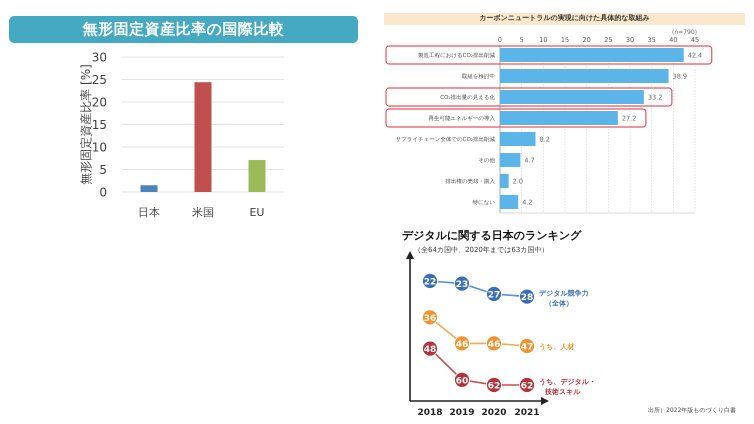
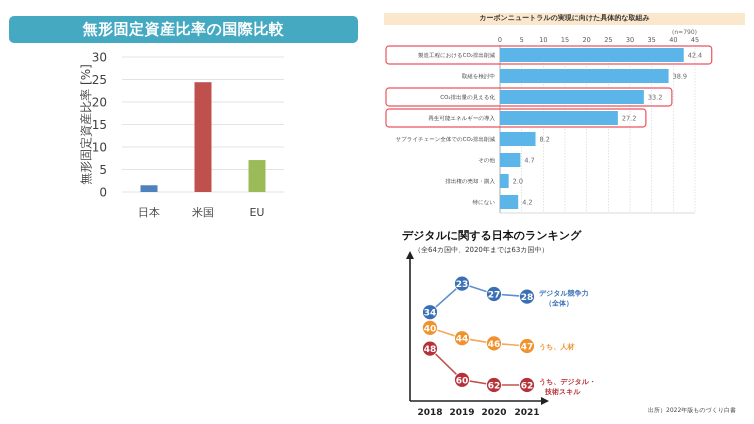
デジタルに関する日本のランキング/デジタル競争力（全体）/2018: 22 -> 34
デジタルに関する日本のランキング/うち、人材/2018: 36 -> 40
デジタルに関する日本のランキング/うち、人材/2019: 46 -> 44
